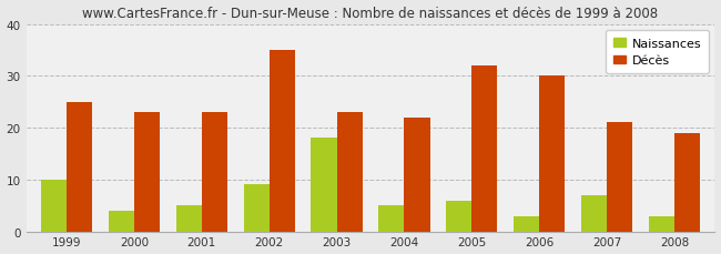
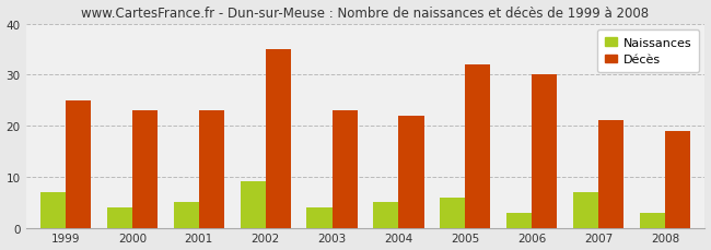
Naissances/1999: 10 -> 7
Naissances/2003: 18 -> 4
